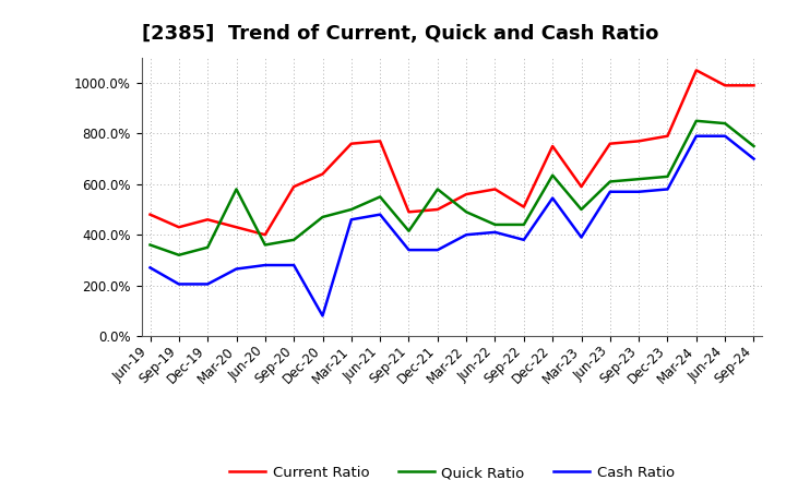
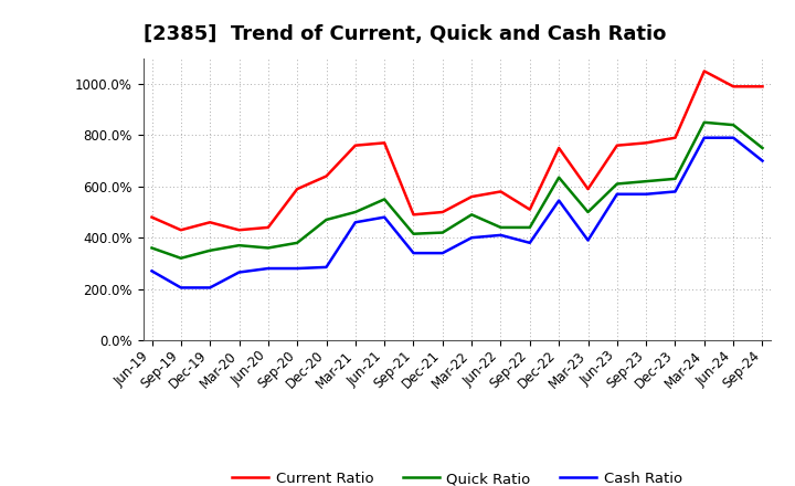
Quick Ratio/Mar-20: 580% -> 370%
Current Ratio/Jun-20: 400% -> 440%
Cash Ratio/Dec-20: 80% -> 285%
Quick Ratio/Dec-21: 580% -> 420%
